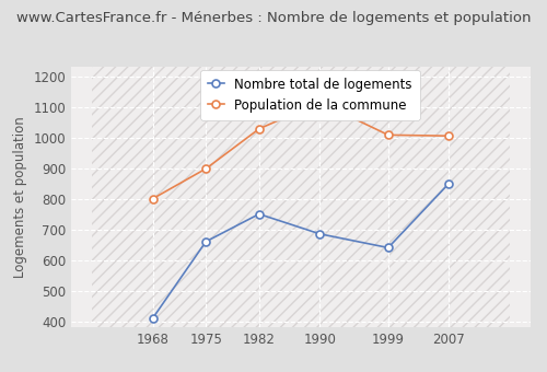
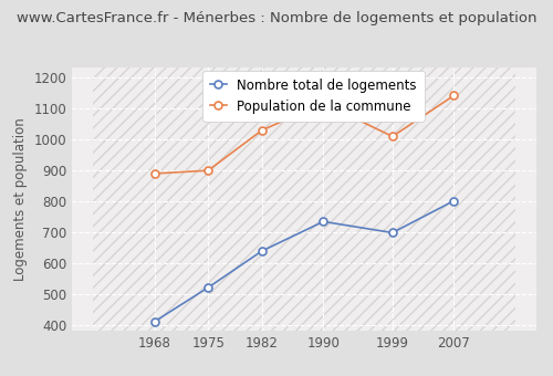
Population de la commune/1968: 800 -> 888
Nombre total de logements/1975: 660 -> 520
Nombre total de logements/1982: 750 -> 638
Nombre total de logements/1990: 685 -> 733
Nombre total de logements/1999: 640 -> 697
Nombre total de logements/2007: 850 -> 800
Population de la commune/2007: 1005 -> 1140
